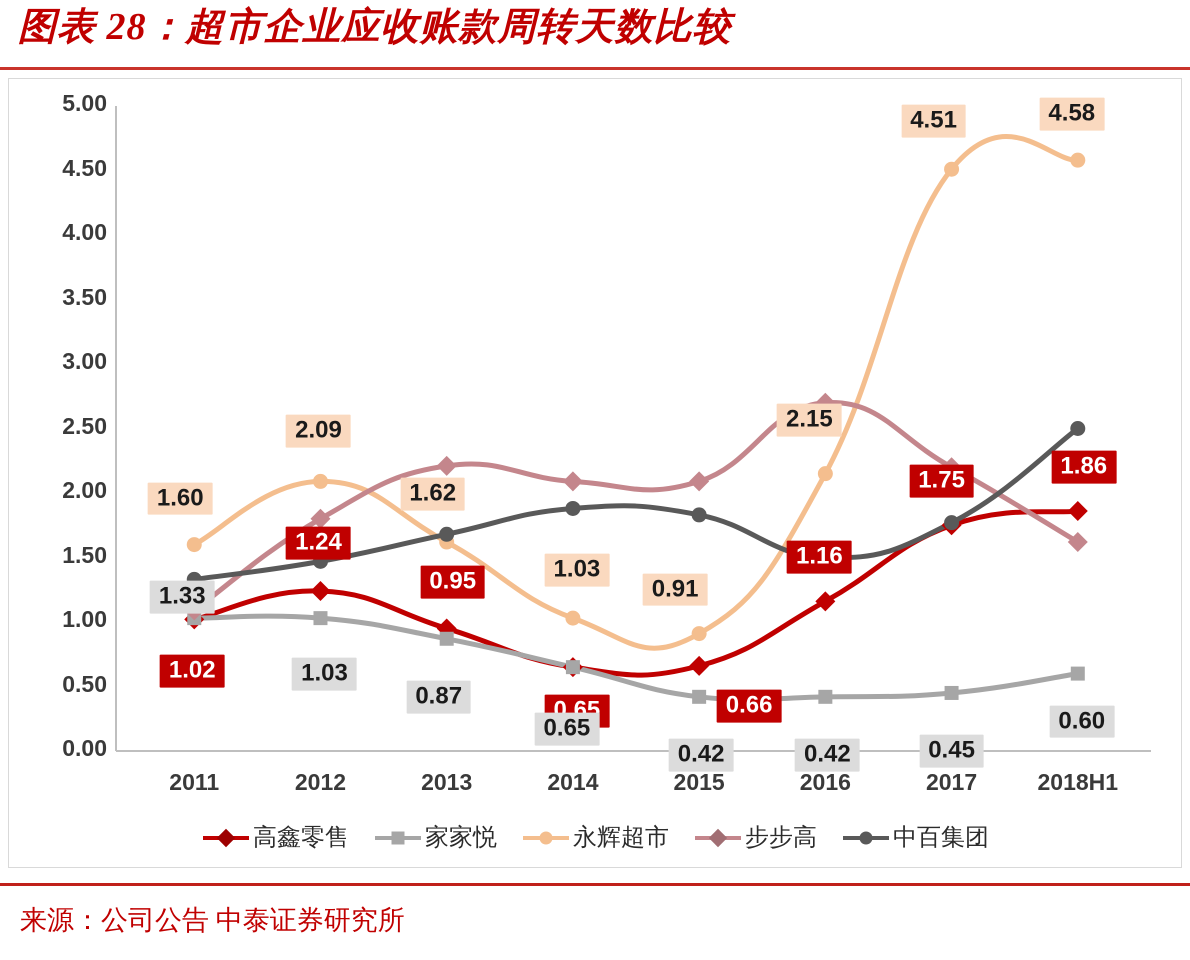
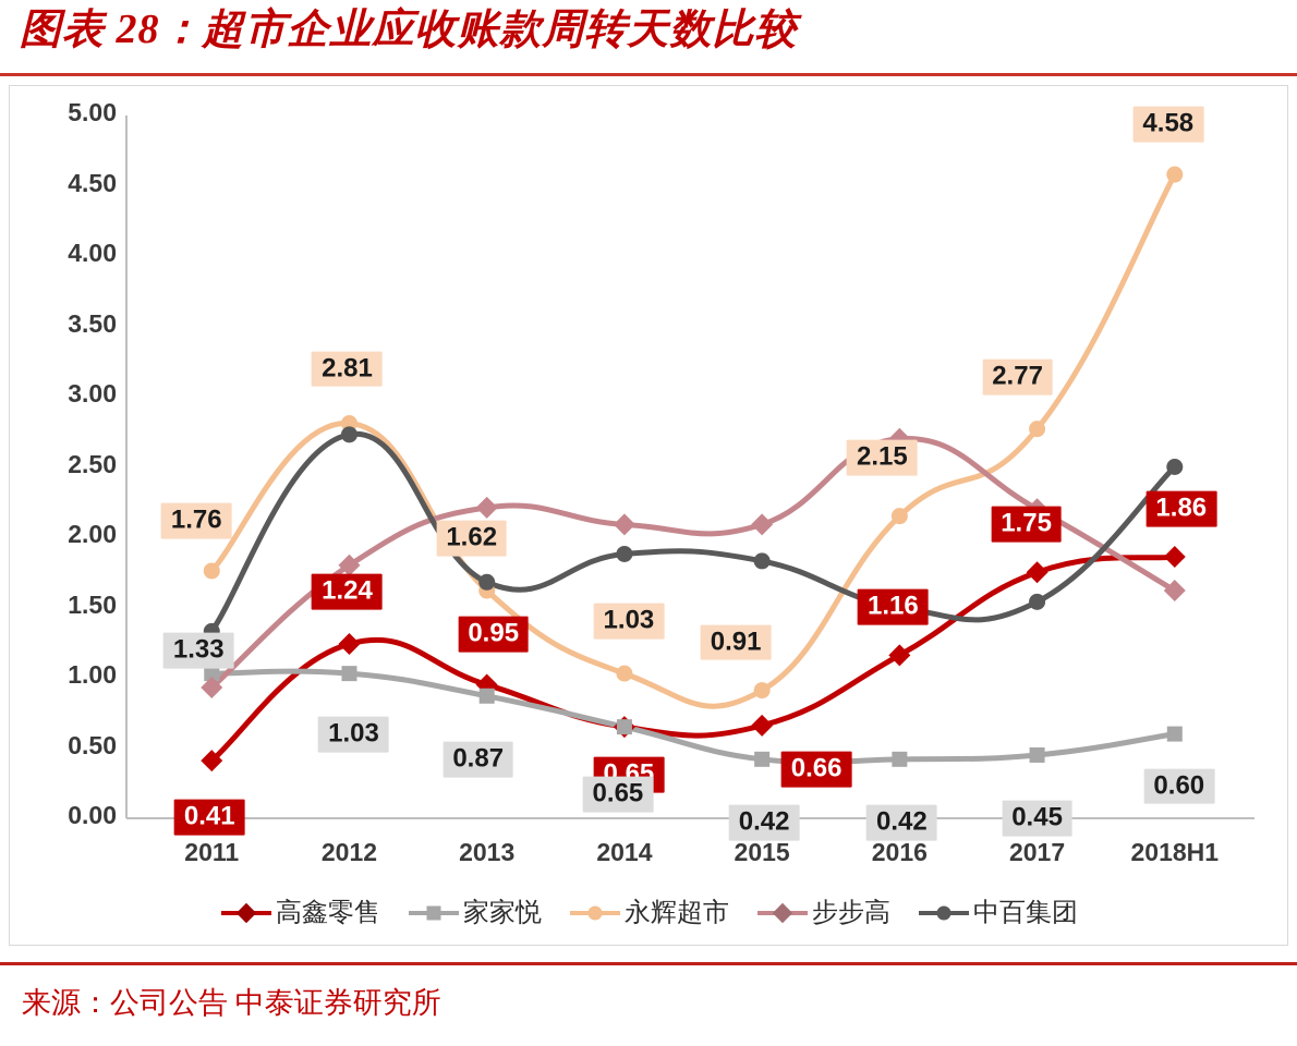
高鑫零售/2011: 1.02 -> 0.41
永辉超市/2011: 1.60 -> 1.76
步步高/2011: 1.09 -> 0.93
永辉超市/2012: 2.09 -> 2.81
中百集团/2012: 1.47 -> 2.73
永辉超市/2017: 4.51 -> 2.77
中百集团/2017: 1.77 -> 1.54
